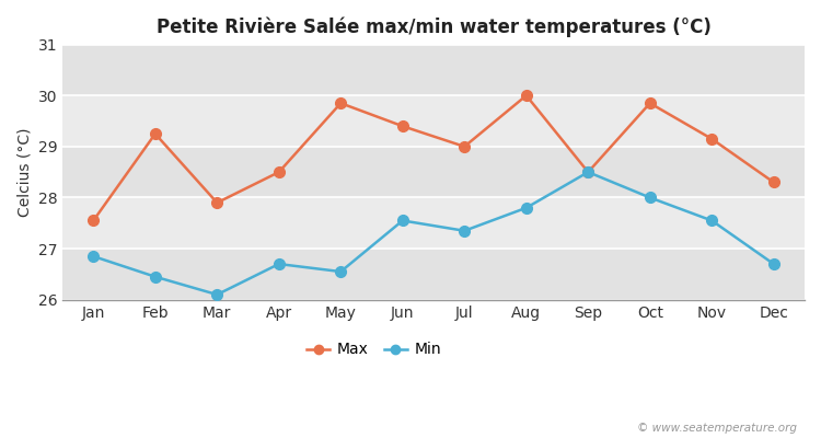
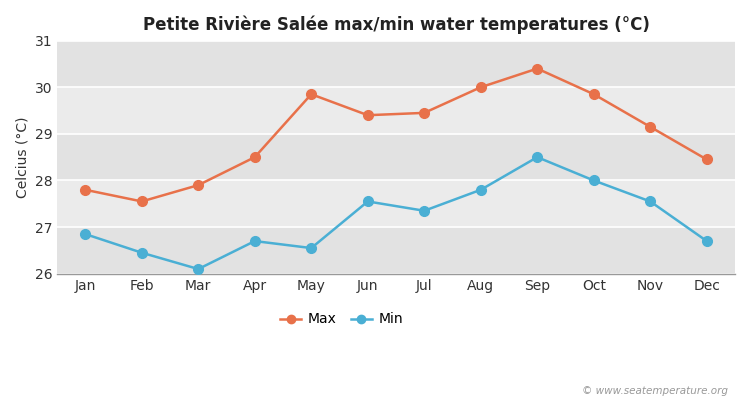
Max/Jan: 27.55 -> 27.80
Max/Feb: 29.25 -> 27.55
Max/Jul: 29.00 -> 29.45
Max/Sep: 28.50 -> 30.40
Max/Dec: 28.30 -> 28.45
